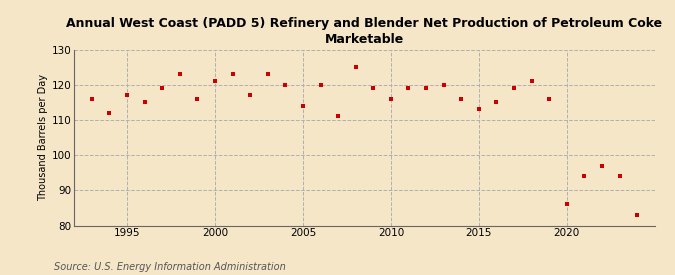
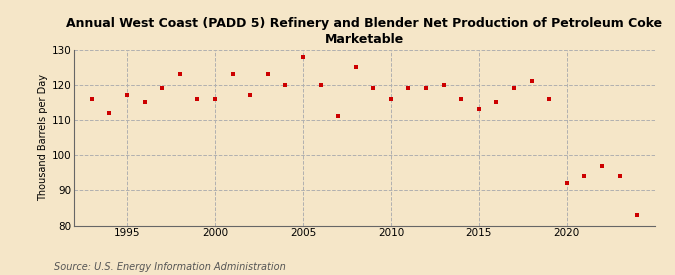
2000: 121 -> 116
2005: 114 -> 128
2020: 86 -> 92
